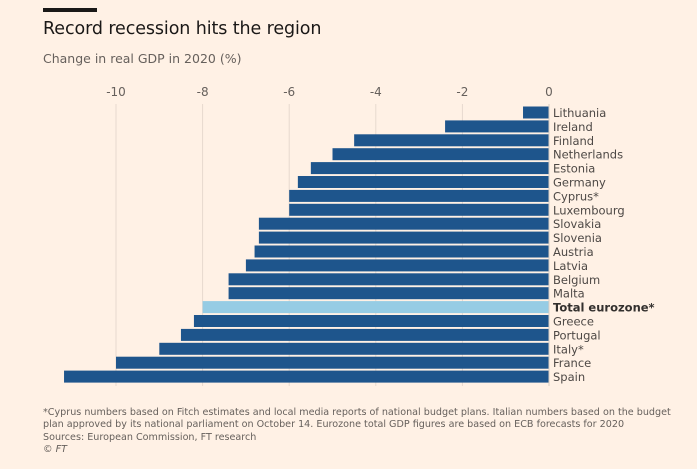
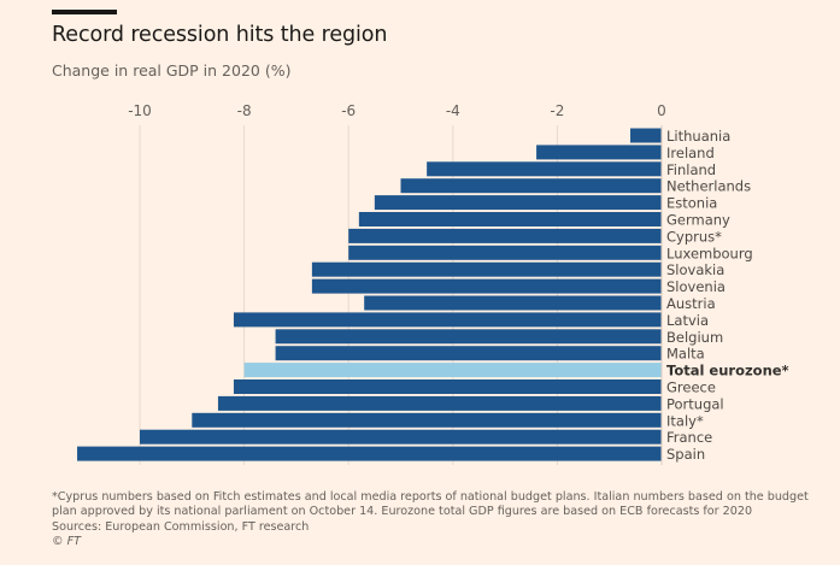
Austria: -6.8 -> -5.7
Latvia: -7.0 -> -8.2
